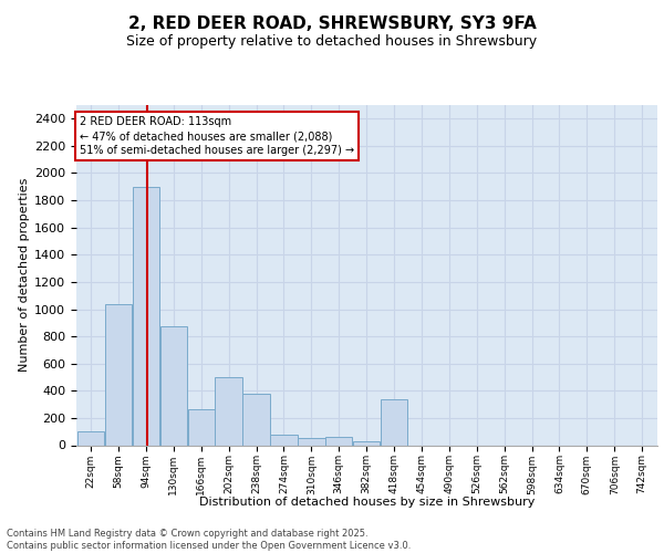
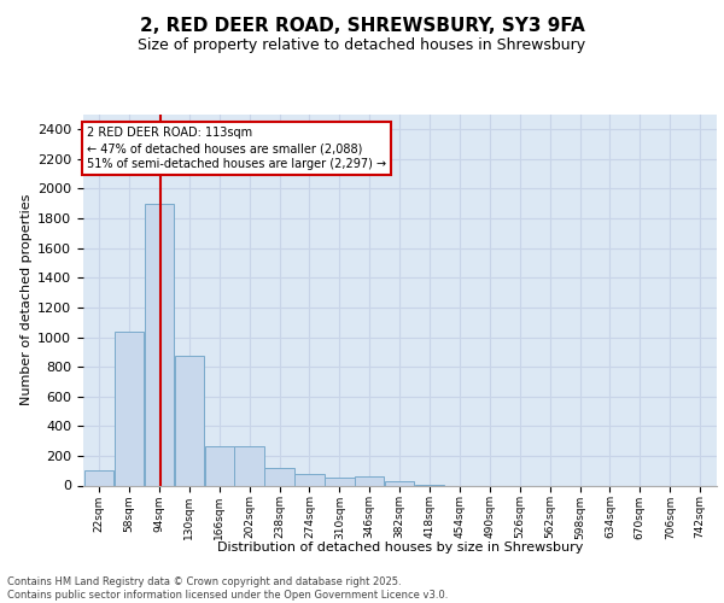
202sqm: 500 -> 260
238sqm: 380 -> 120
418sqm: 340 -> 0
